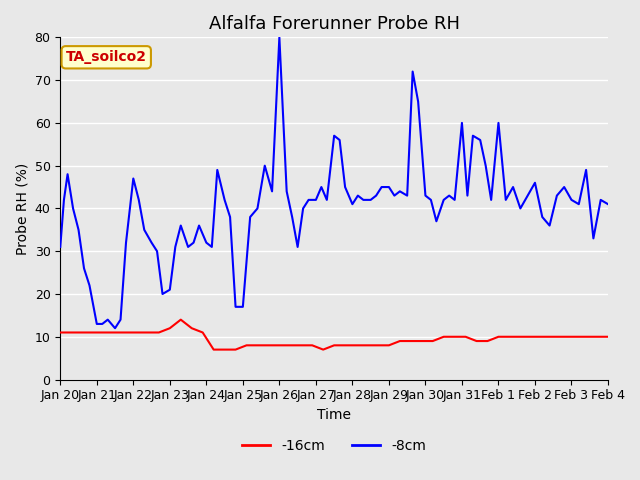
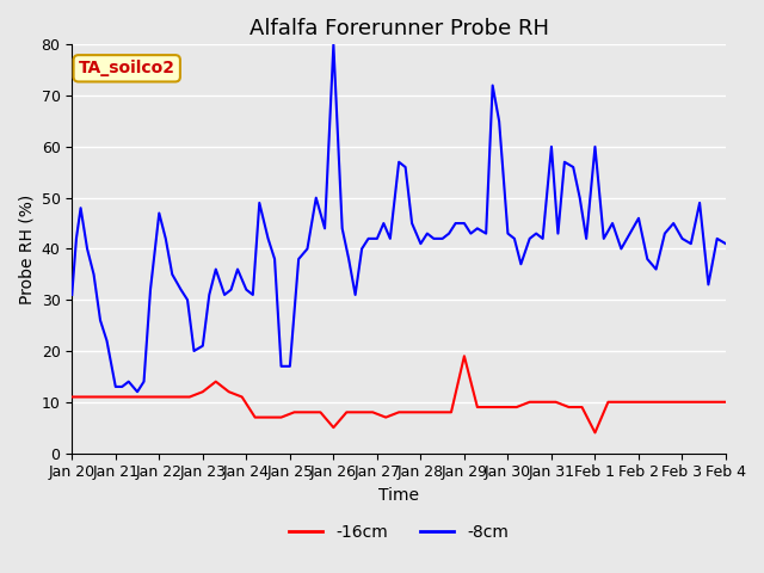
-16cm/Jan 26: 8 -> 5
-16cm/Jan 29: 8 -> 19
-16cm/Feb 1: 10 -> 4
